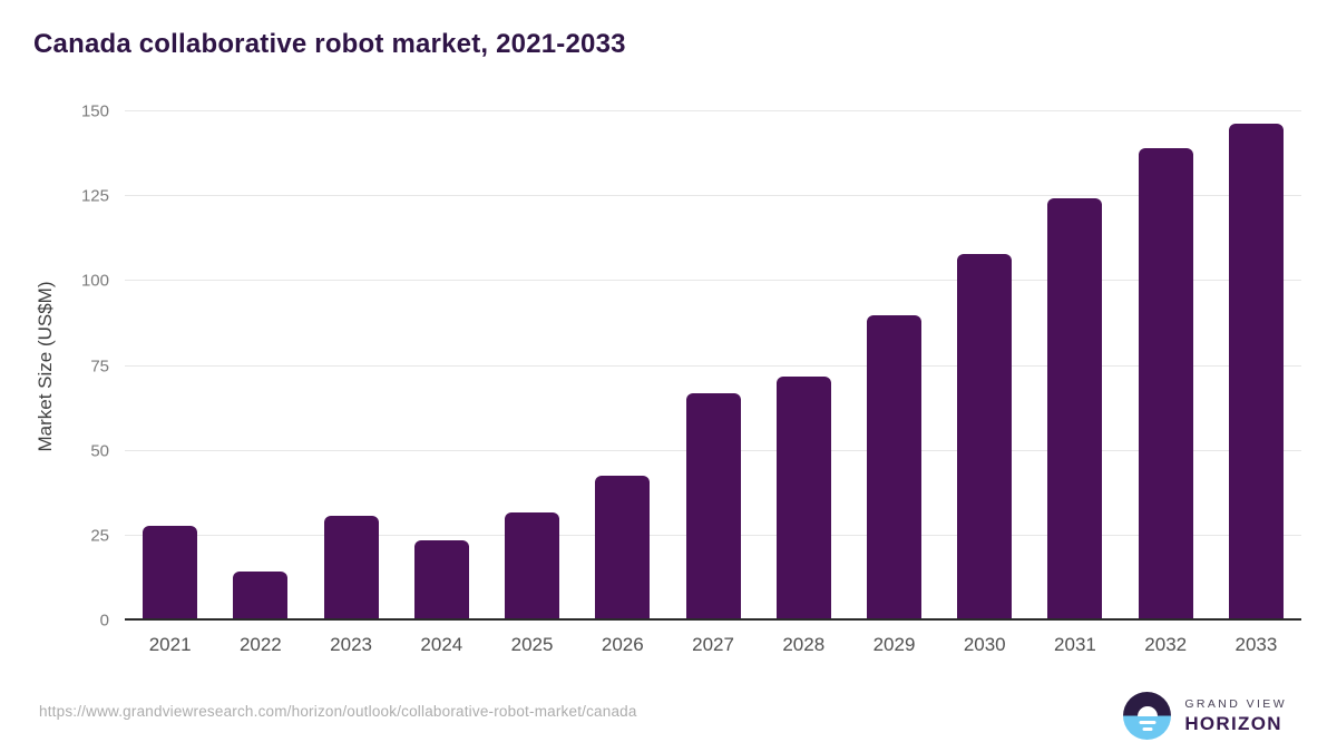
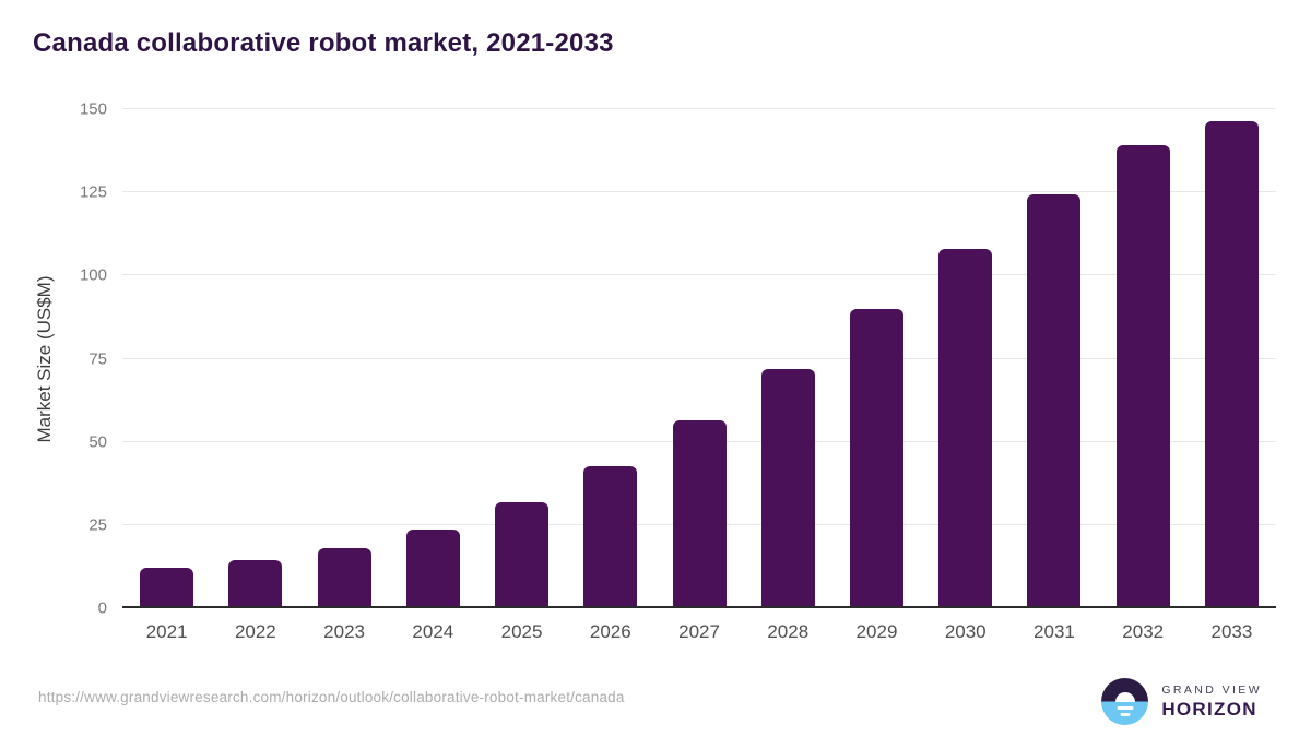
2021: 28 -> 12
2023: 31 -> 18
2027: 67 -> 56
